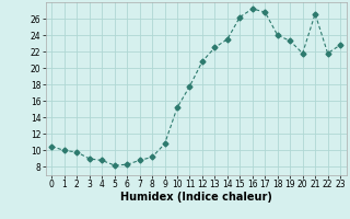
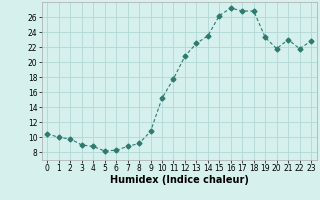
18: 24.0 -> 26.8
21: 26.6 -> 23.0
